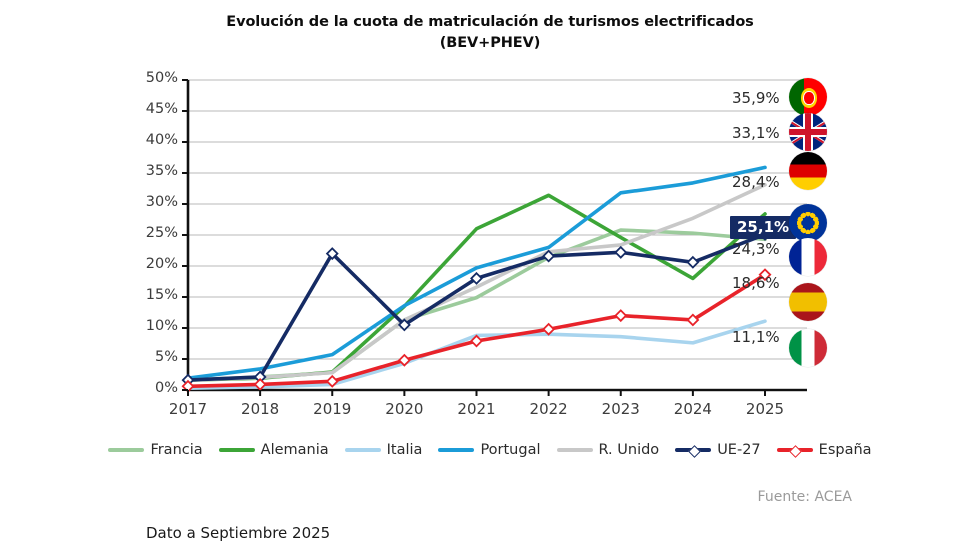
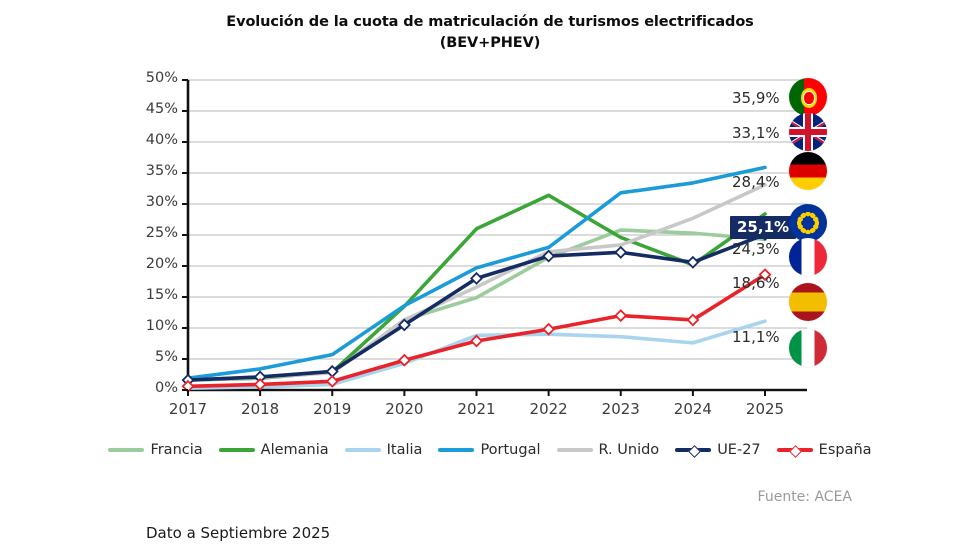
UE-27/2019: 22% -> 3%
Alemania/2024: 18% -> 20%
